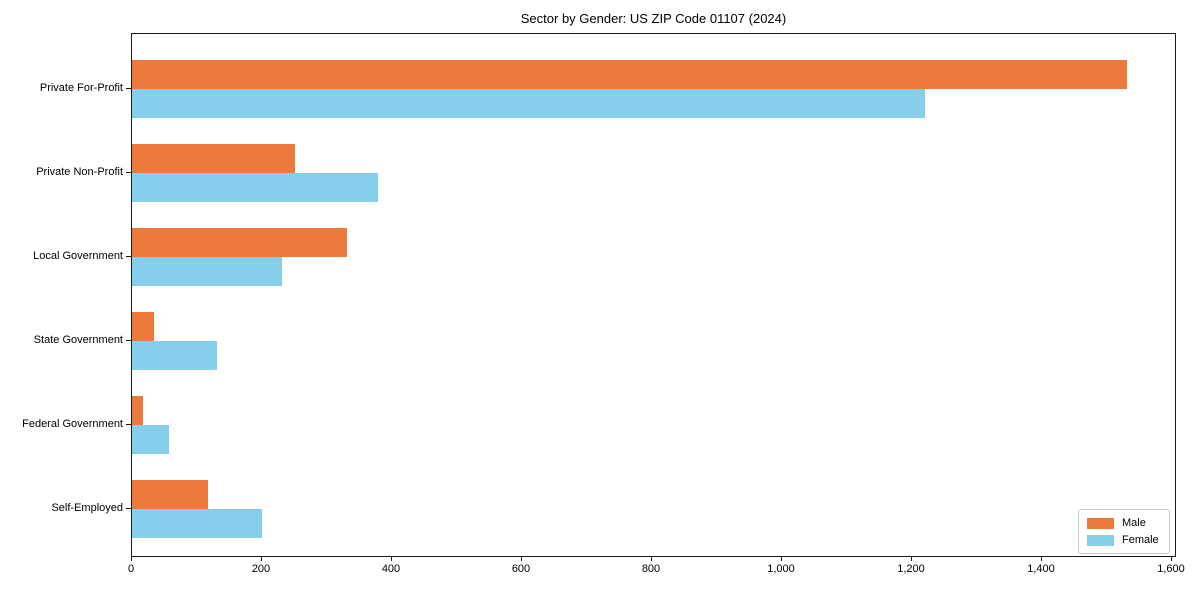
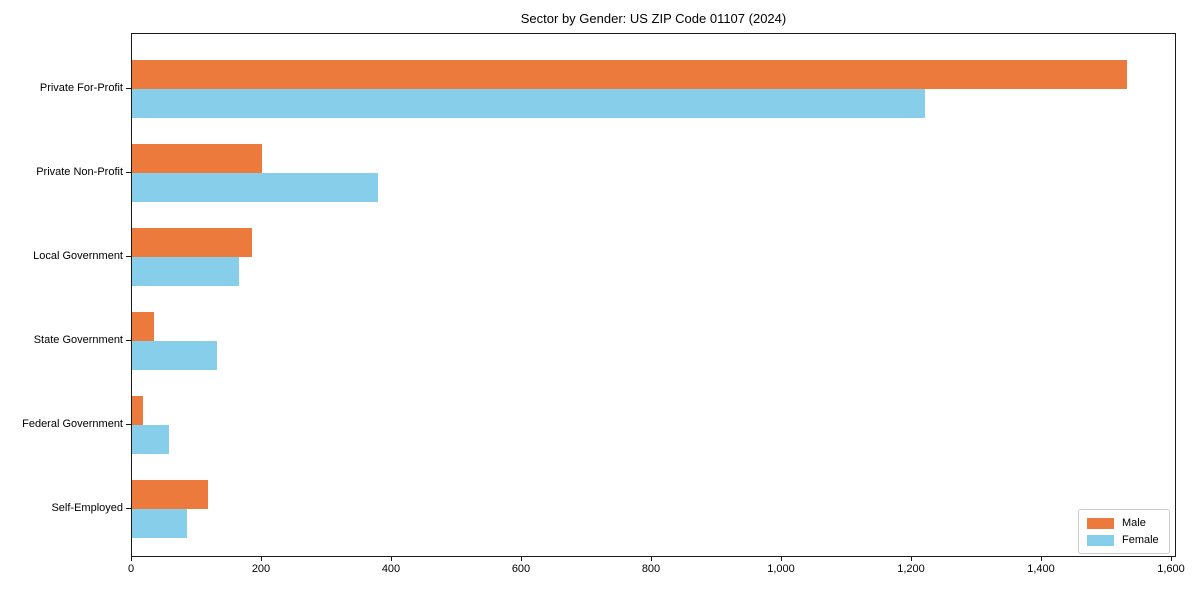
Male/Private Non-Profit: 250 -> 200
Male/Local Government: 330 -> 180
Female/Local Government: 230 -> 160
Female/Self-Employed: 200 -> 80
